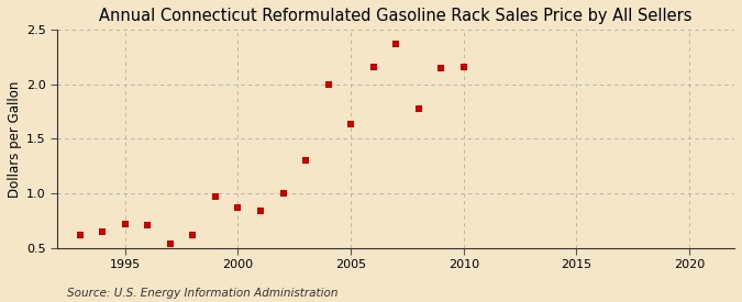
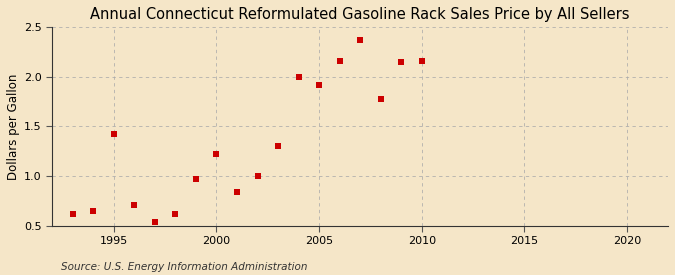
1995: 0.72 -> 1.42
2000: 0.87 -> 1.22
2005: 1.64 -> 1.92
